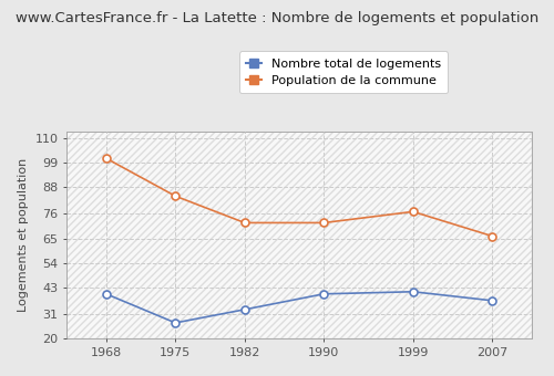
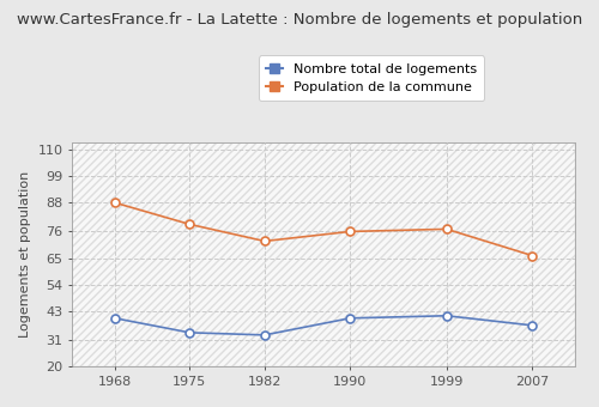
Population de la commune/1968: 101 -> 88
Nombre total de logements/1975: 27 -> 34
Population de la commune/1975: 84 -> 79
Population de la commune/1990: 72 -> 76
